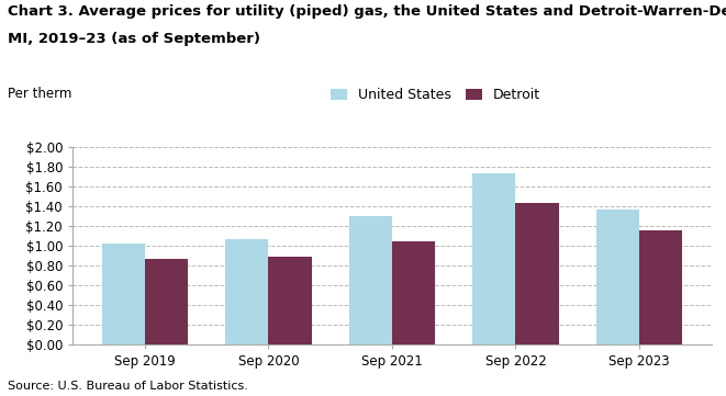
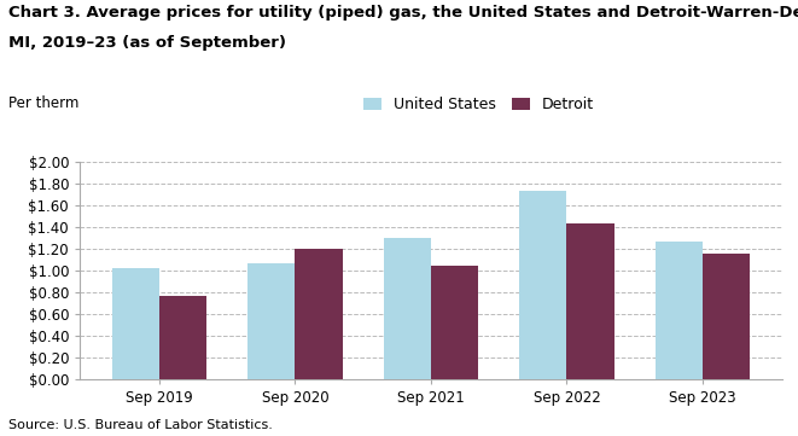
Detroit/Sep 2019: $0.86 -> $0.76
Detroit/Sep 2020: $0.89 -> $1.20
United States/Sep 2023: $1.36 -> $1.26
